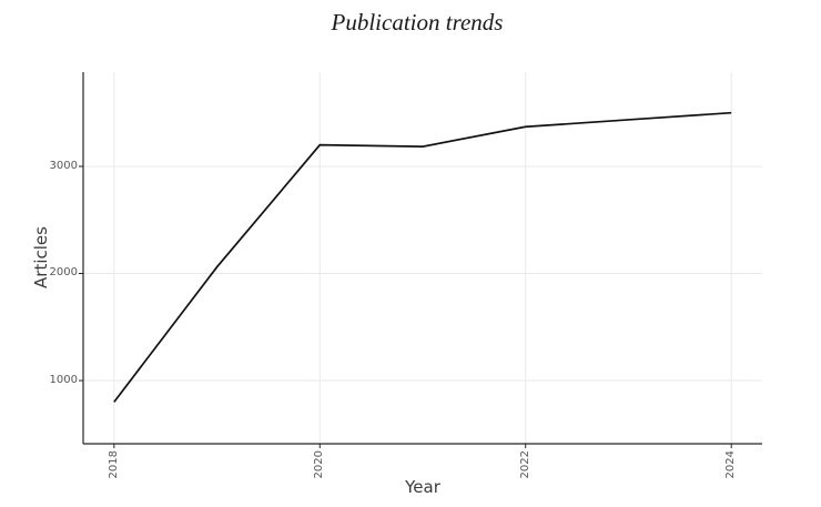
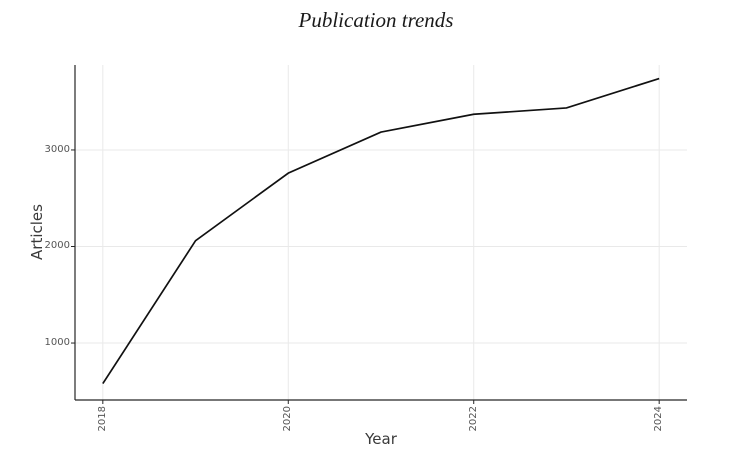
2018: 800 -> 600
2020: 3200 -> 2800
2024: 3500 -> 3700
